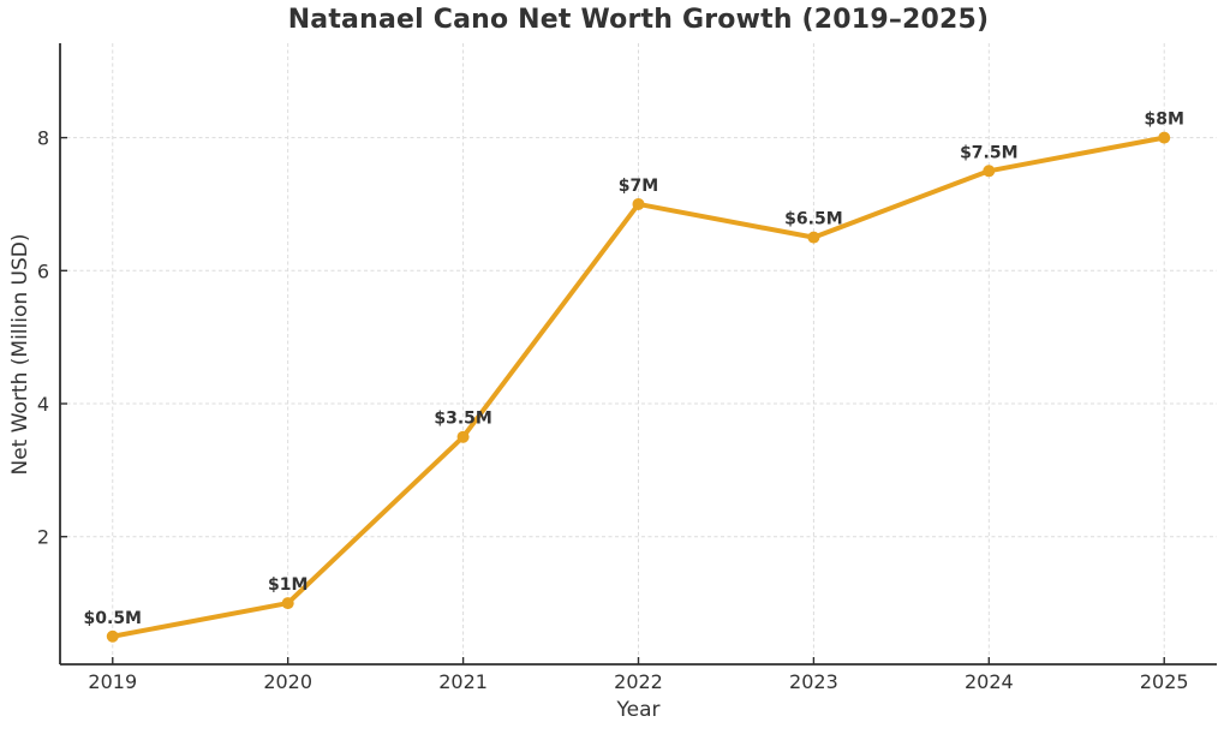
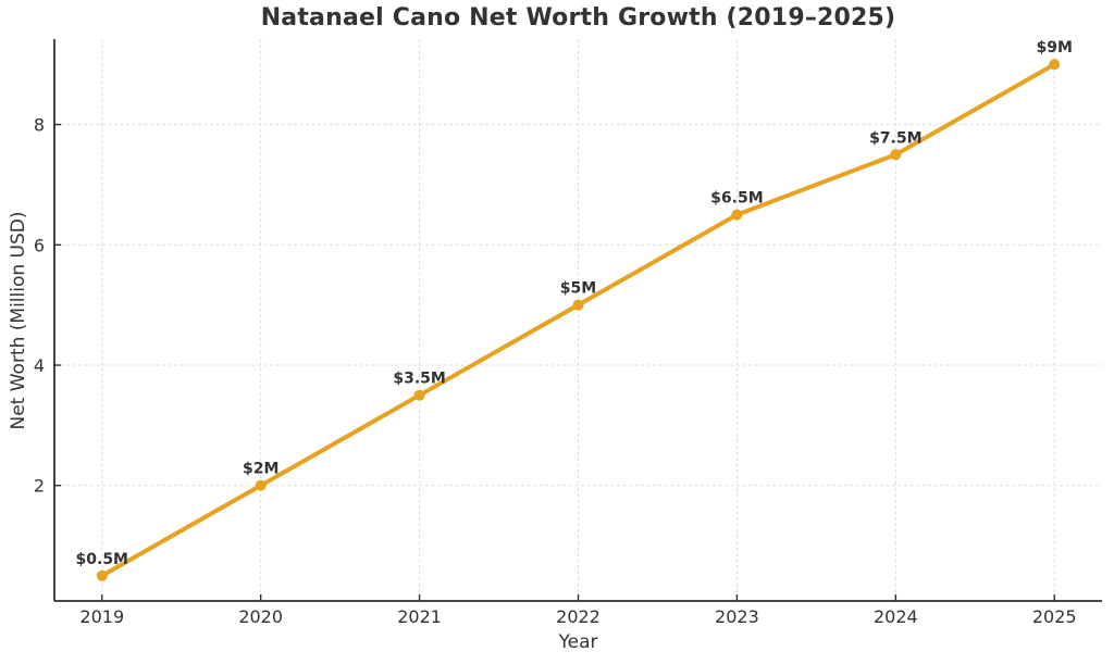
2020: $1M -> $2M
2022: $7M -> $5M
2025: $8M -> $9M
